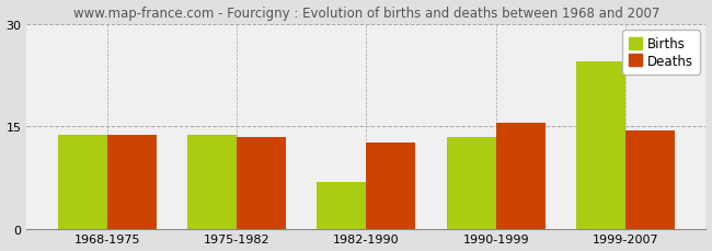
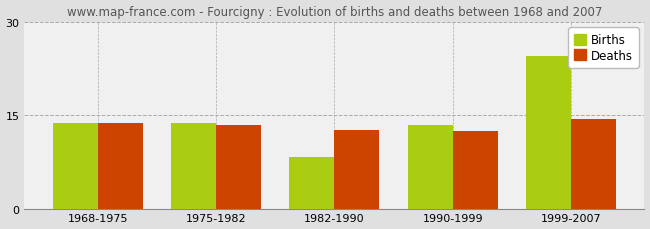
Births/1982-1990: 6.8 -> 8.2
Deaths/1990-1999: 15.5 -> 12.4
